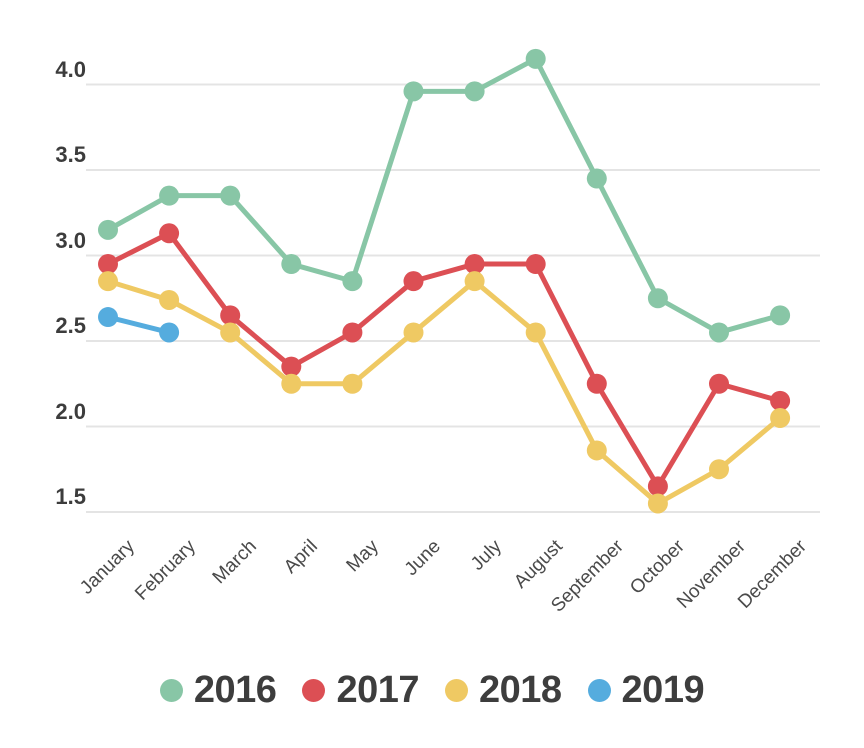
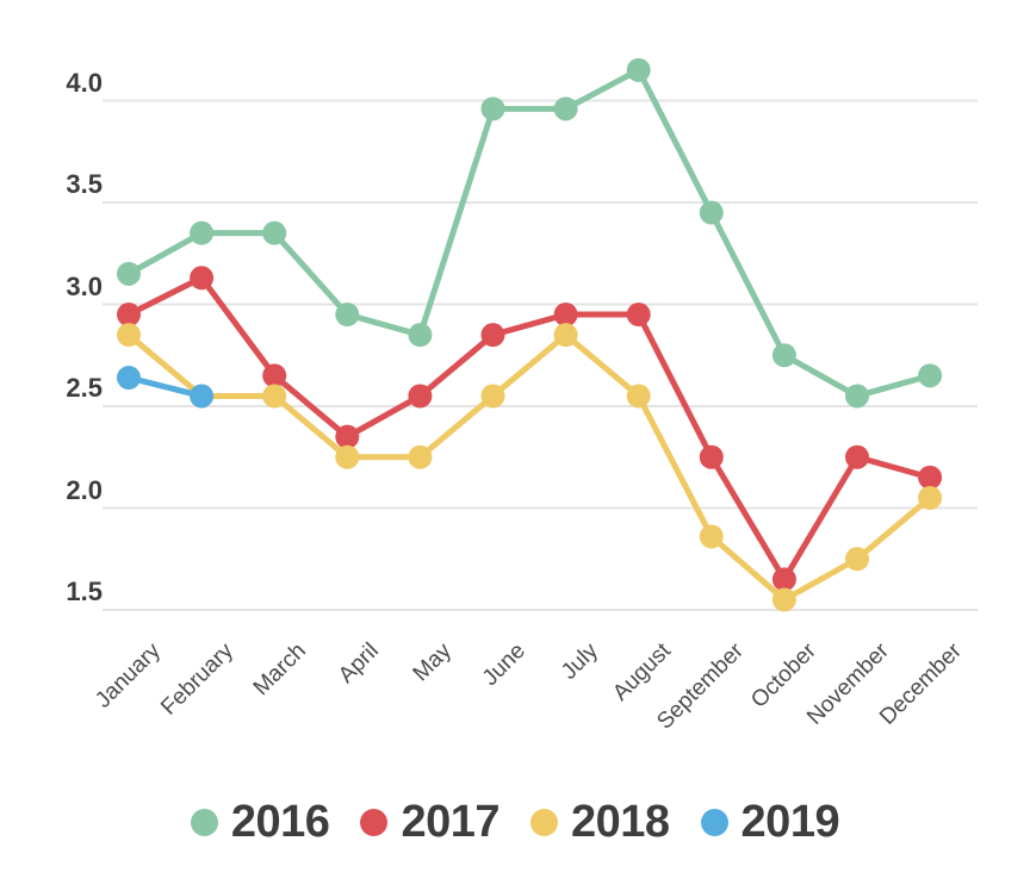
2018/February: 2.74 -> 2.55
